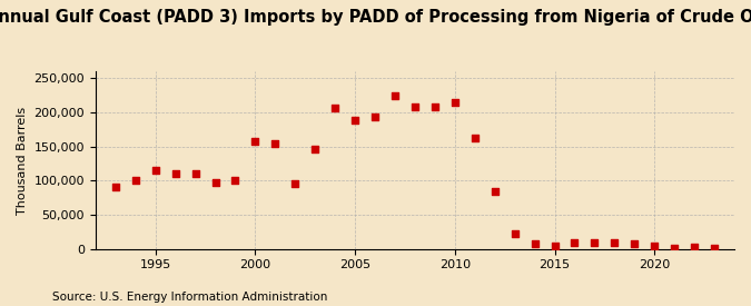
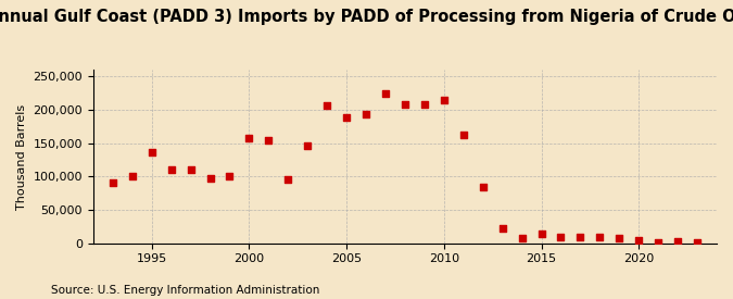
1995: 115,000 -> 136,000
2015: 5,000 -> 14,000
